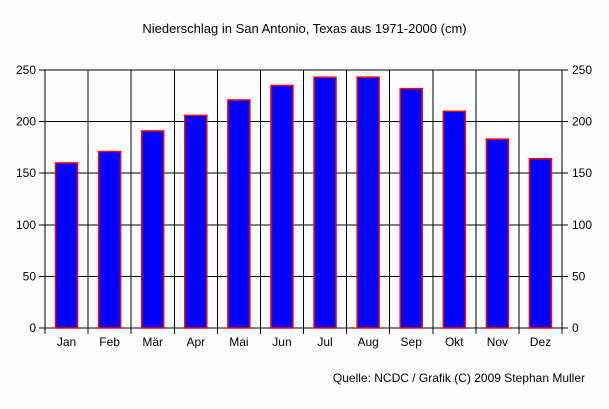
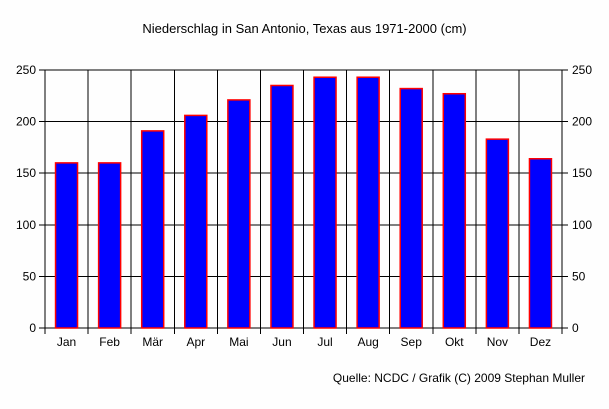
Feb: 171 -> 160
Okt: 210 -> 227
